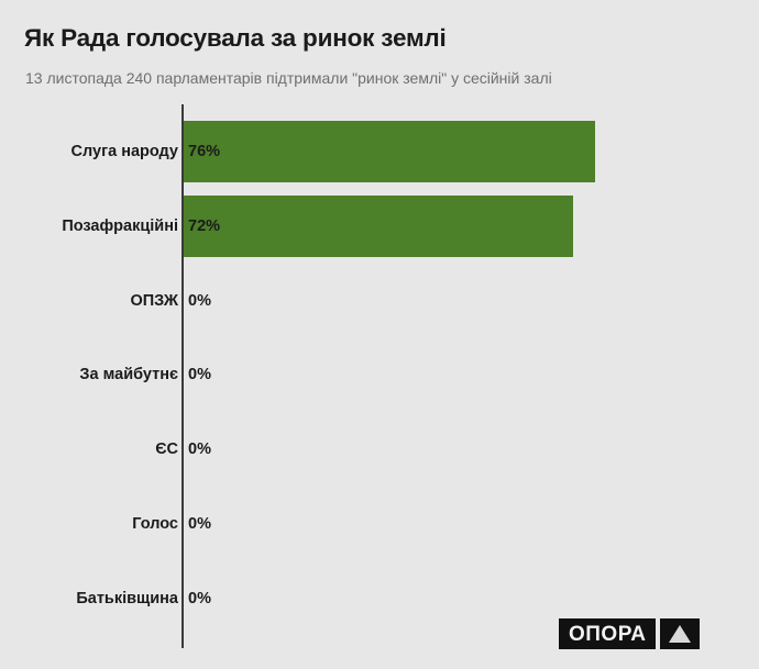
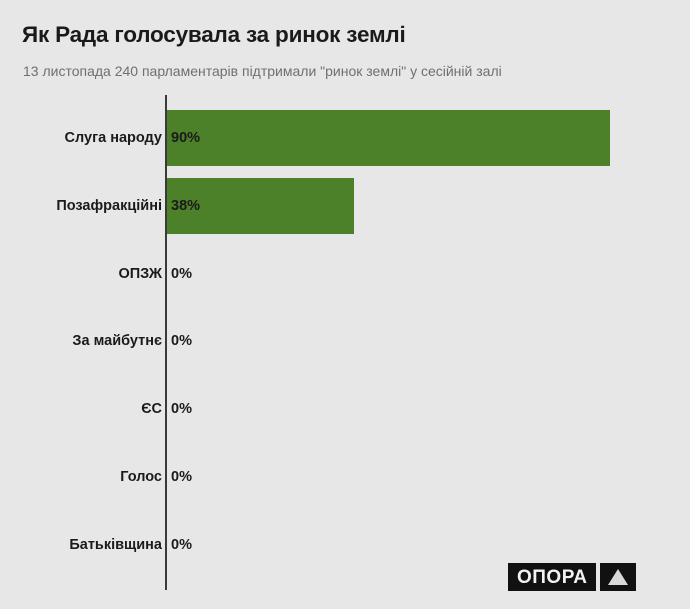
Слуга народу: 76% -> 90%
Позафракційні: 72% -> 38%
